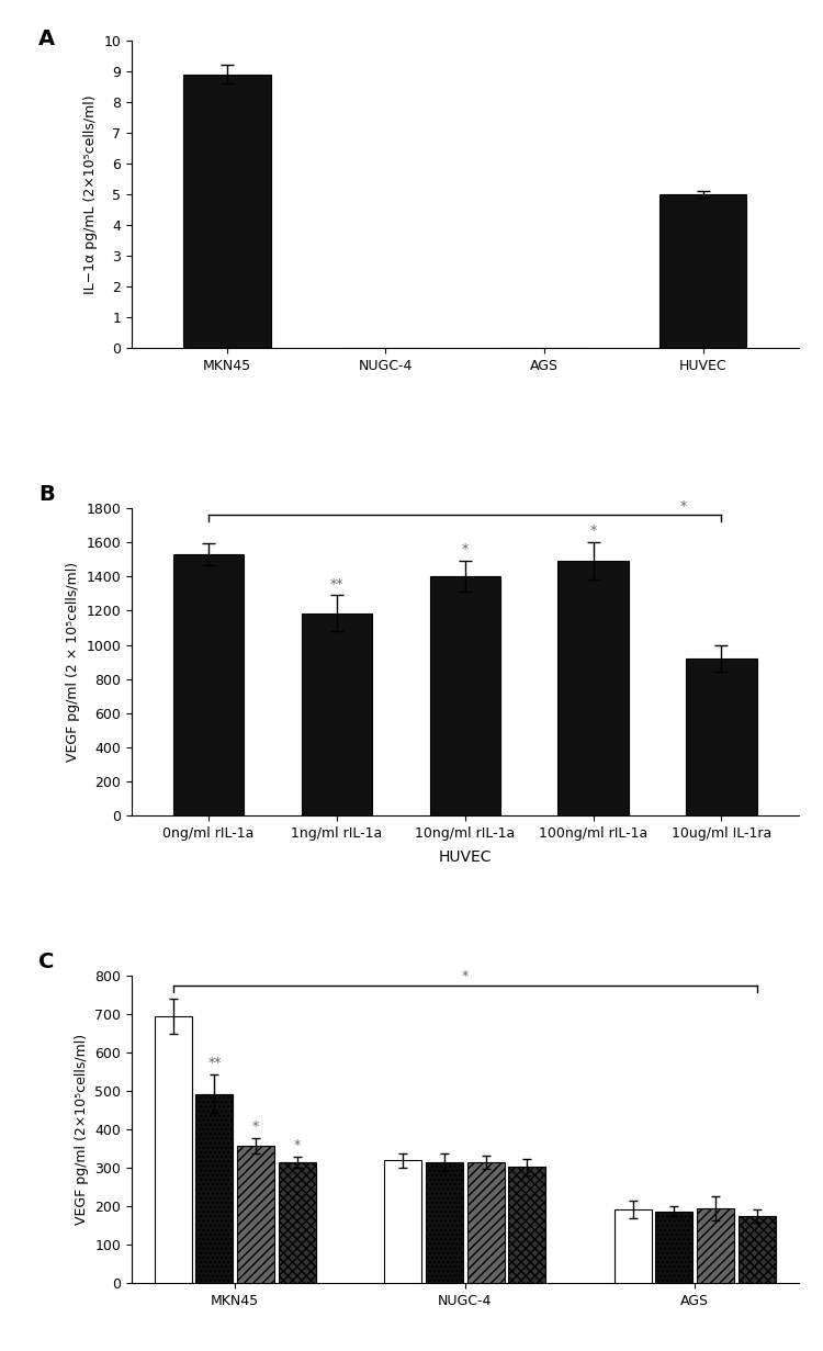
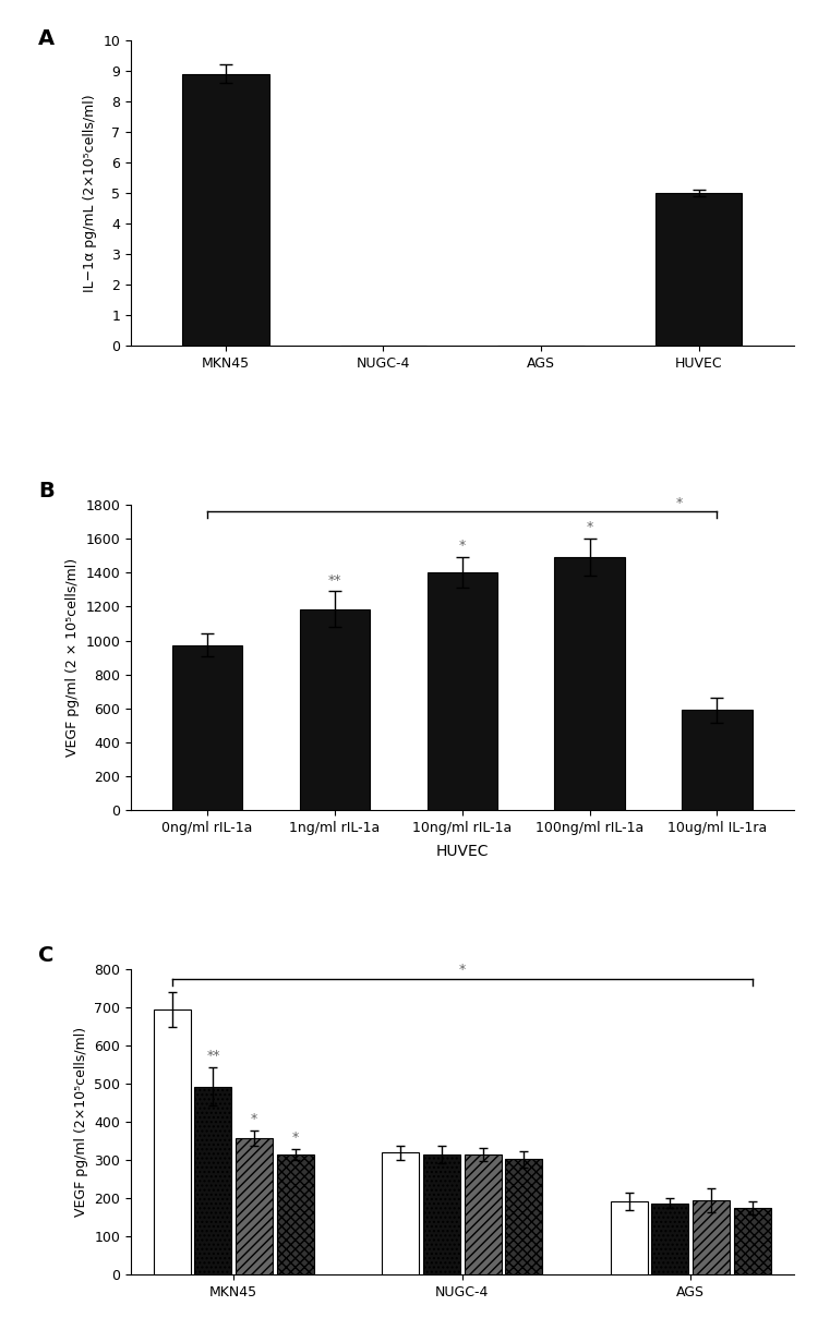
0ng/ml rIL-1a: 1530 -> 980
10ug/ml IL-1ra: 920 -> 590
